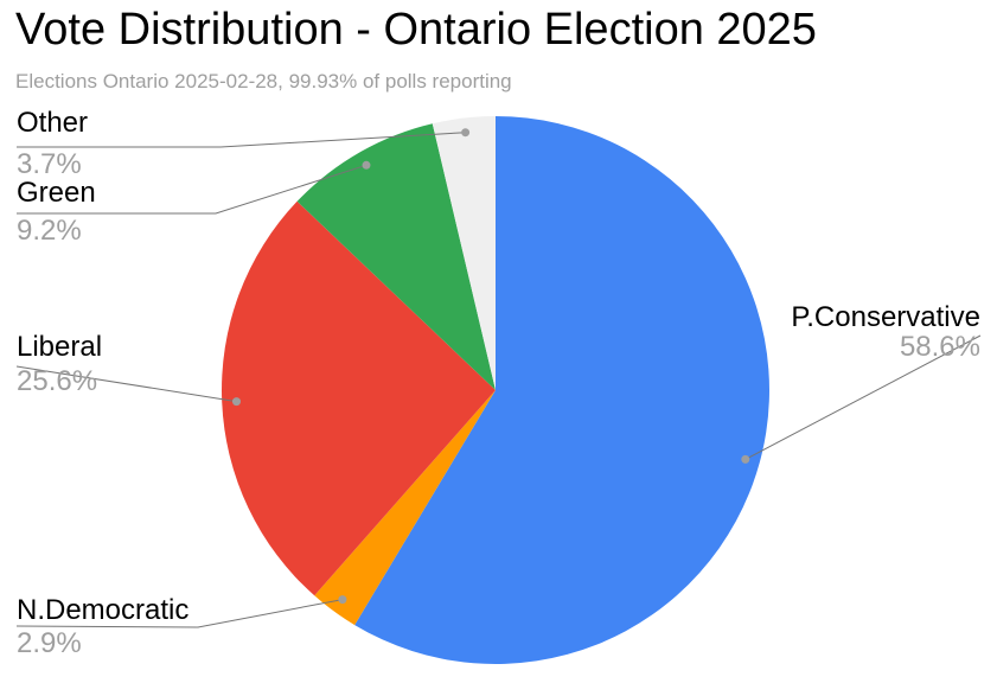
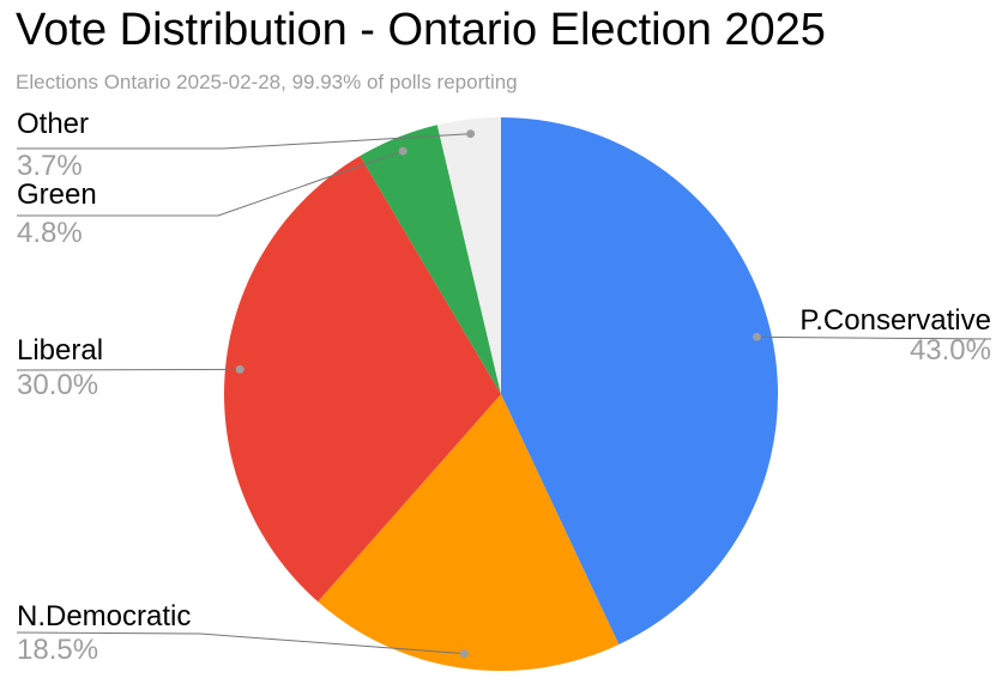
P.Conservative: 58.6% -> 43.0%
N.Democratic: 2.9% -> 18.5%
Liberal: 25.6% -> 30.0%
Green: 9.2% -> 4.8%
